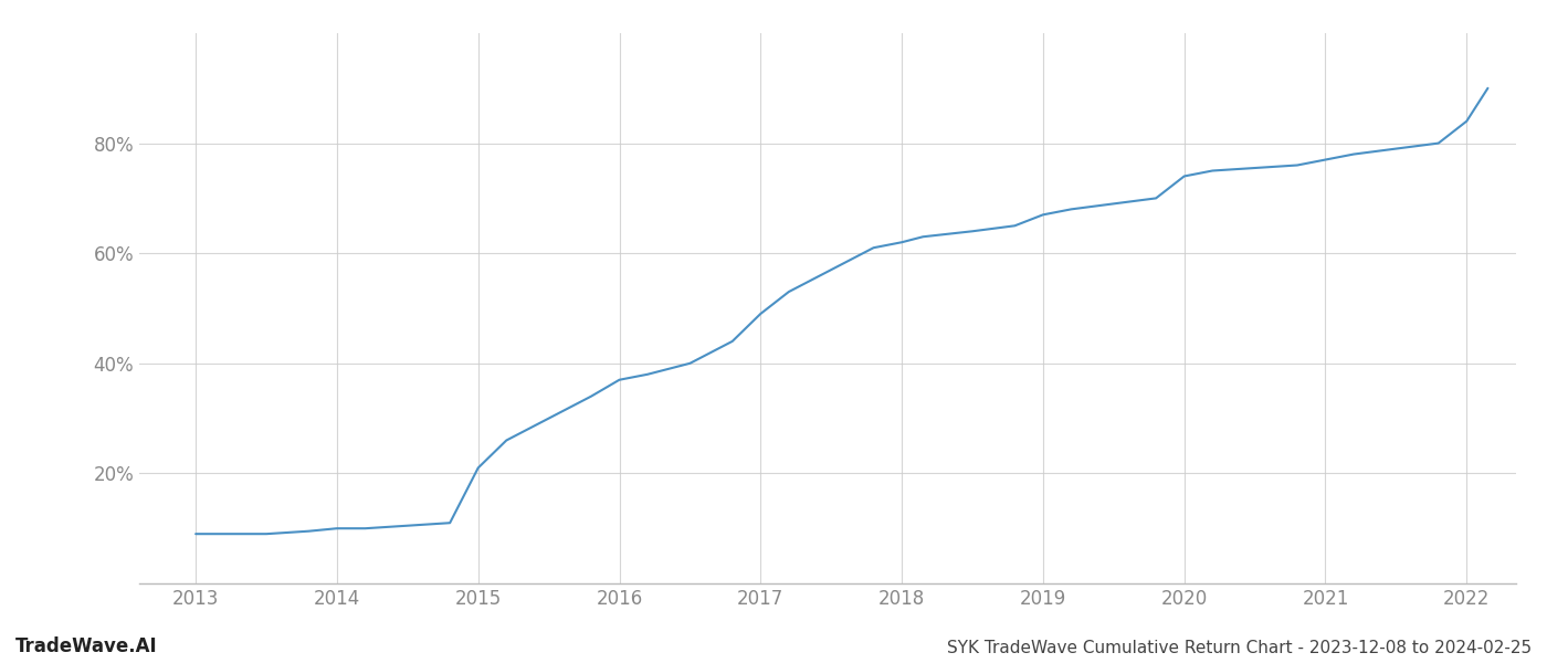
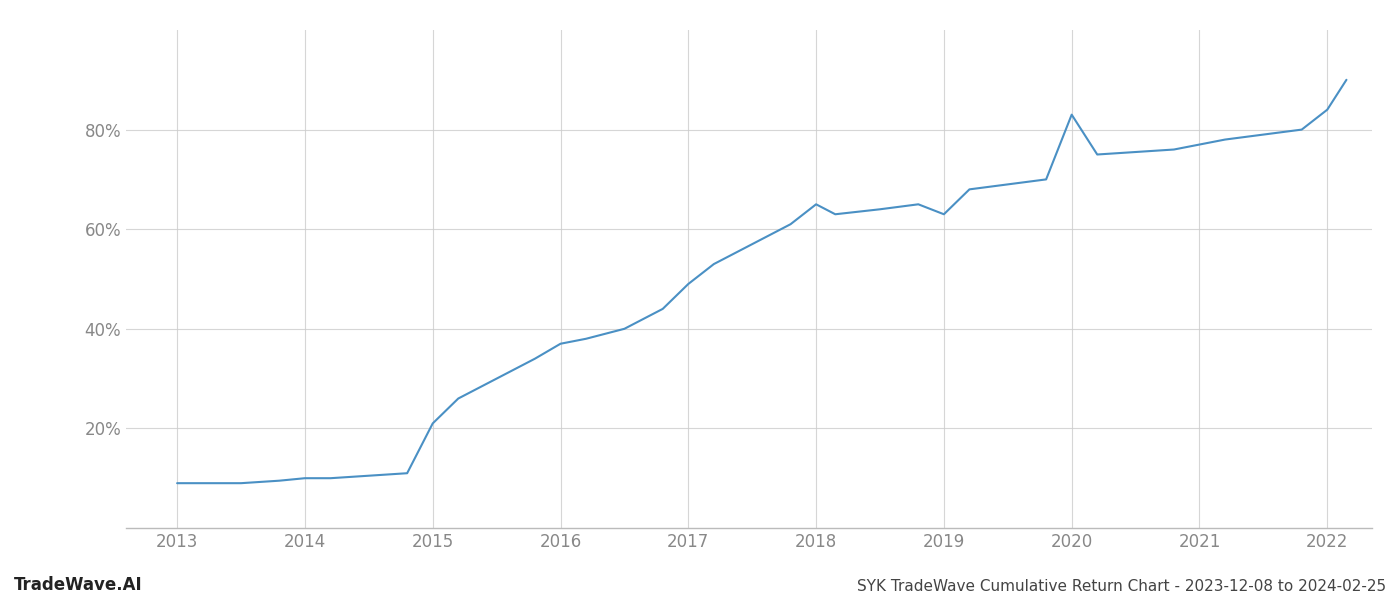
2018: 62.0% -> 65.0%
2019: 67.0% -> 63.0%
2020: 74.0% -> 83.0%
